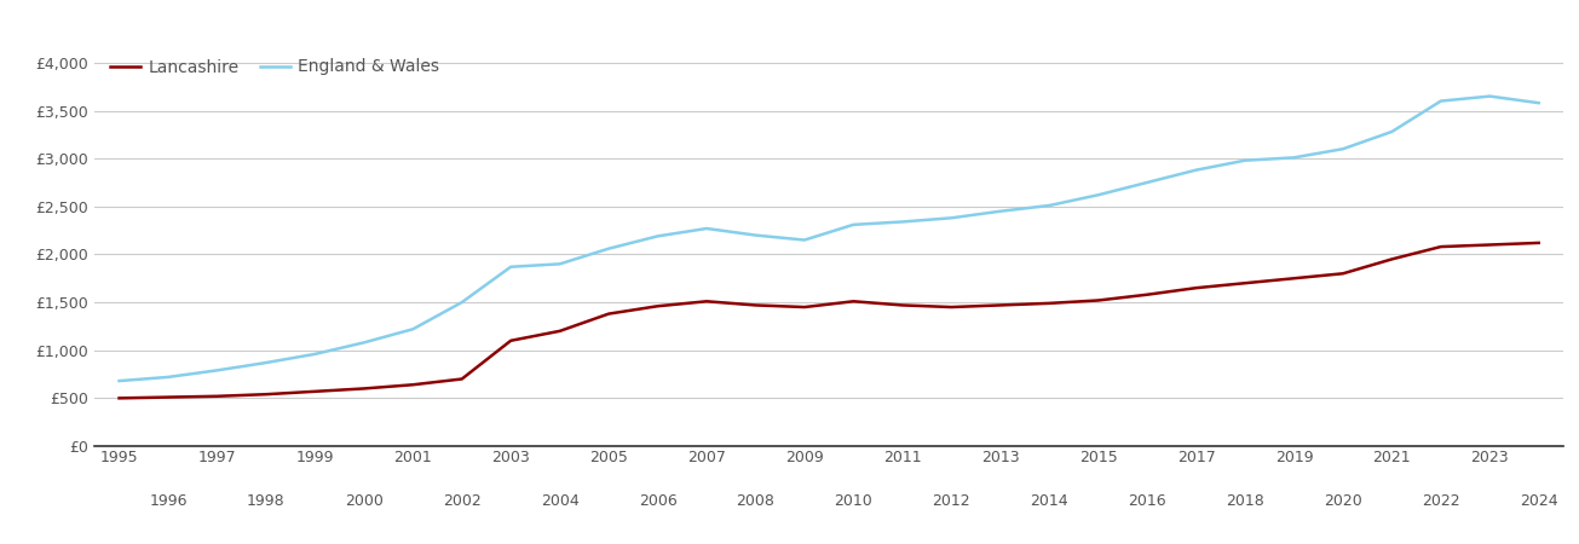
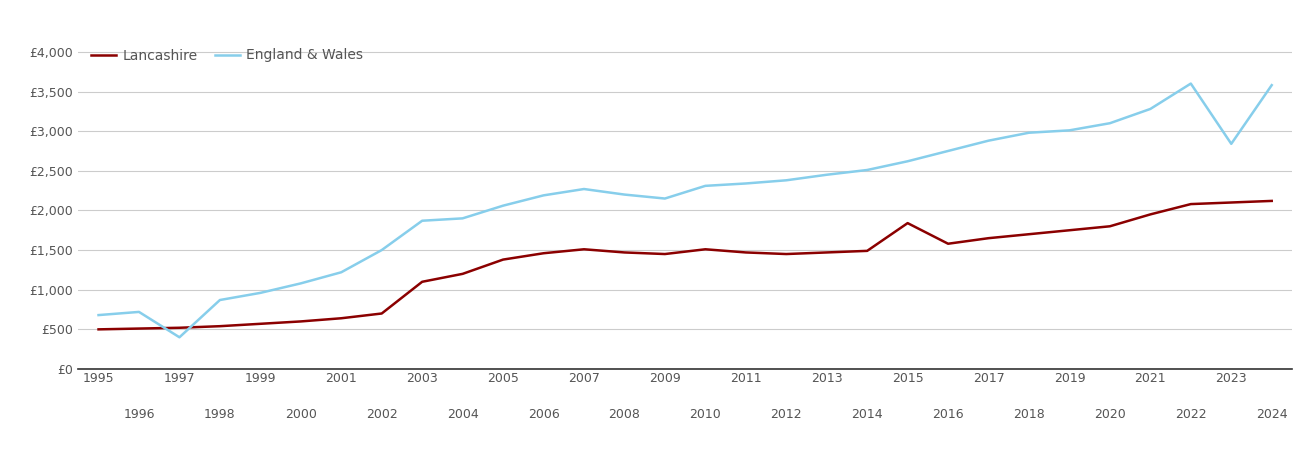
England & Wales/1997: £790 -> £400
Lancashire/2015: £1,520 -> £1,840
England & Wales/2023: £3,650 -> £2,840
